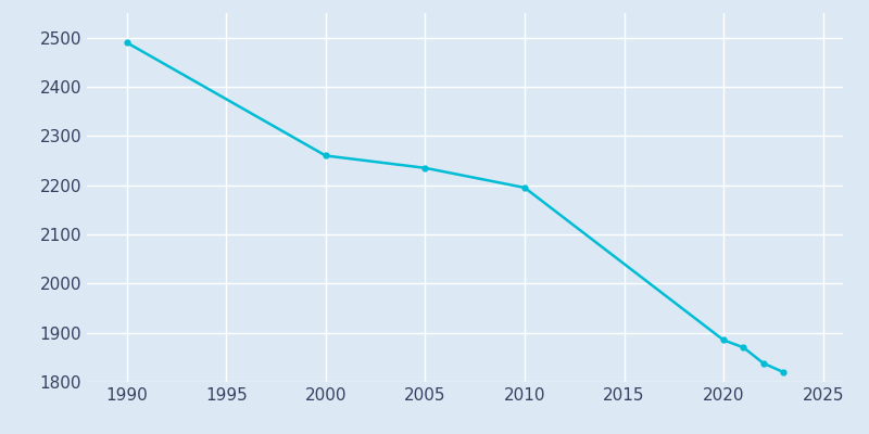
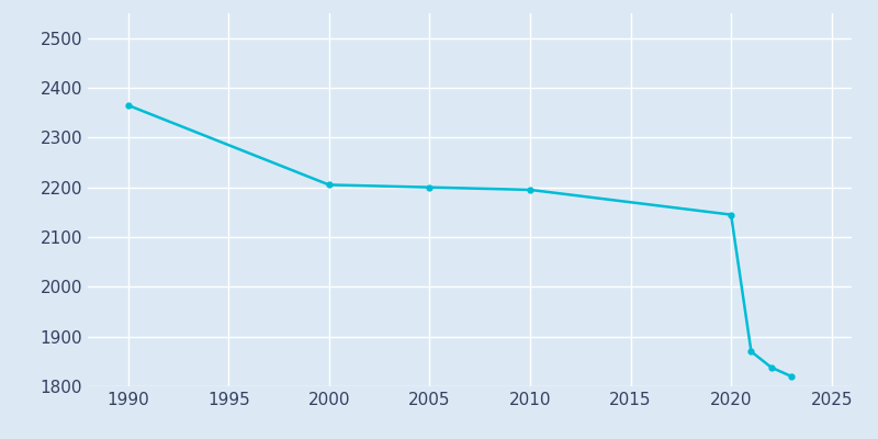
1990: 2490 -> 2365
2000: 2260 -> 2205
2005: 2235 -> 2200
2020: 1885 -> 2145
